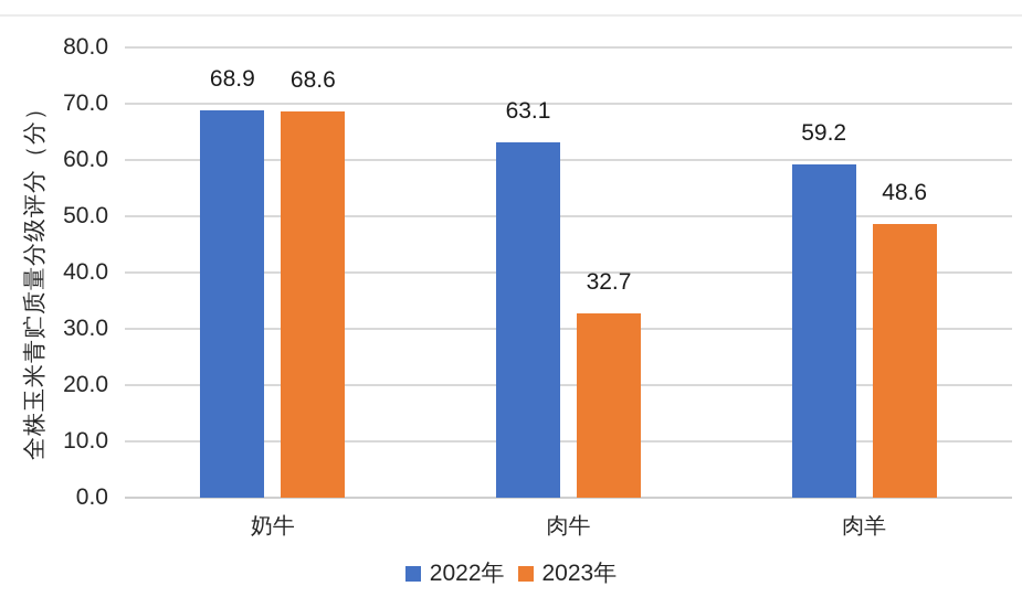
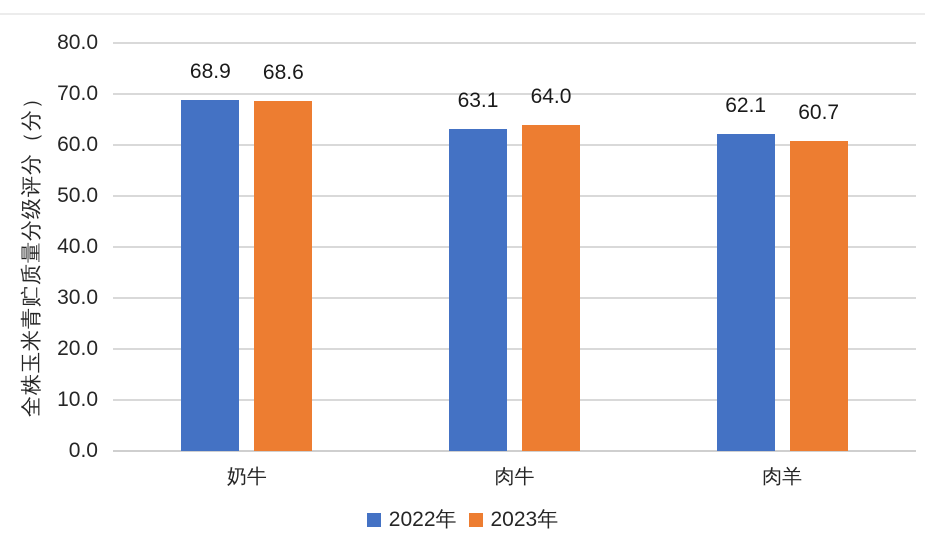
2023年/肉牛: 32.7 -> 64.0
2022年/肉羊: 59.2 -> 62.1
2023年/肉羊: 48.6 -> 60.7
